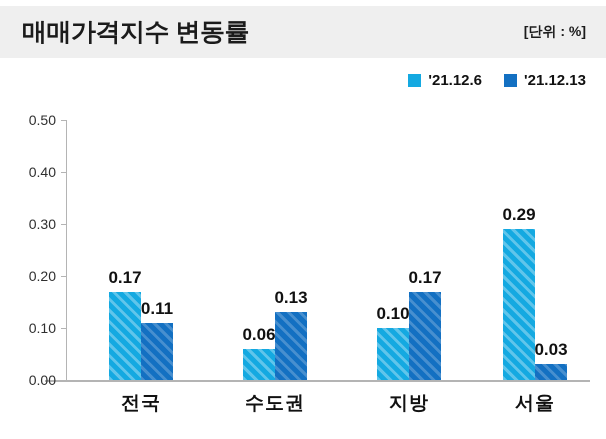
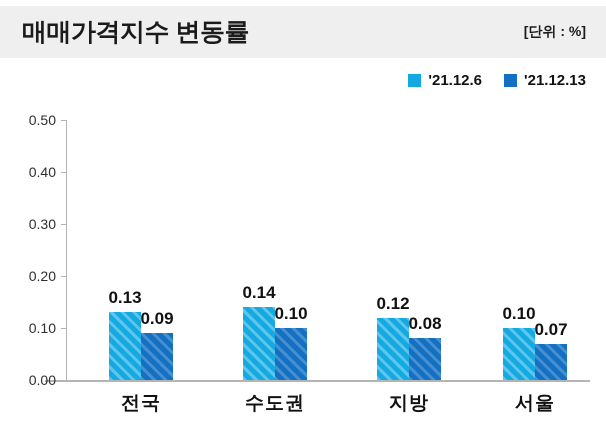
'21.12.6/전국: 0.17 -> 0.13
'21.12.13/전국: 0.11 -> 0.09
'21.12.6/수도권: 0.06 -> 0.14
'21.12.13/수도권: 0.13 -> 0.10
'21.12.6/지방: 0.10 -> 0.12
'21.12.13/지방: 0.17 -> 0.08
'21.12.6/서울: 0.29 -> 0.10
'21.12.13/서울: 0.03 -> 0.07
